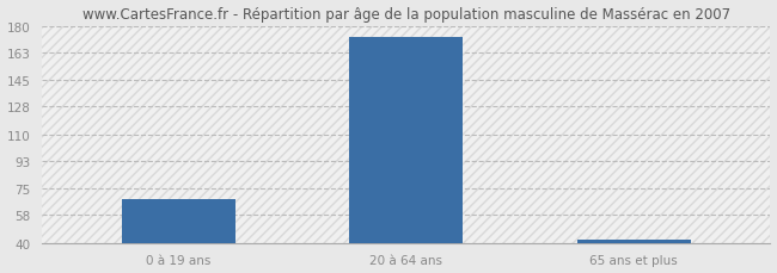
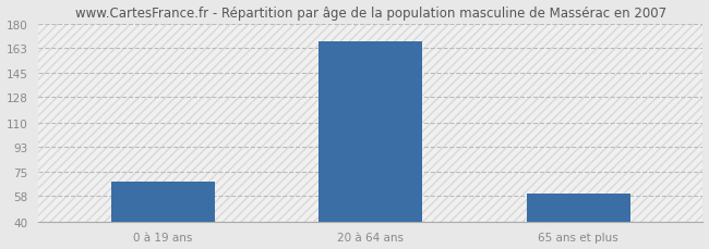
20 à 64 ans: 173 -> 167
65 ans et plus: 42 -> 60
